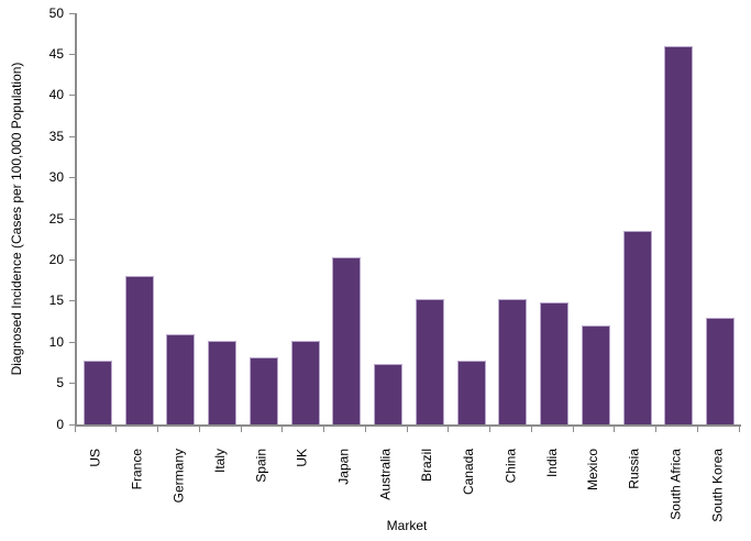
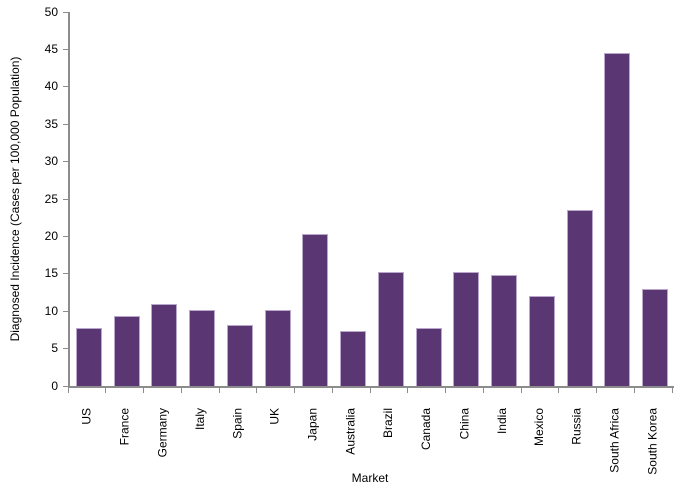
France: 18 -> 9
South Africa: 46 -> 44
